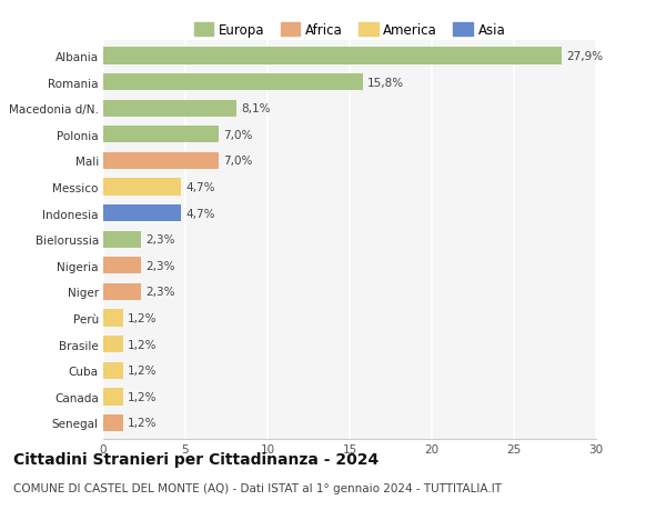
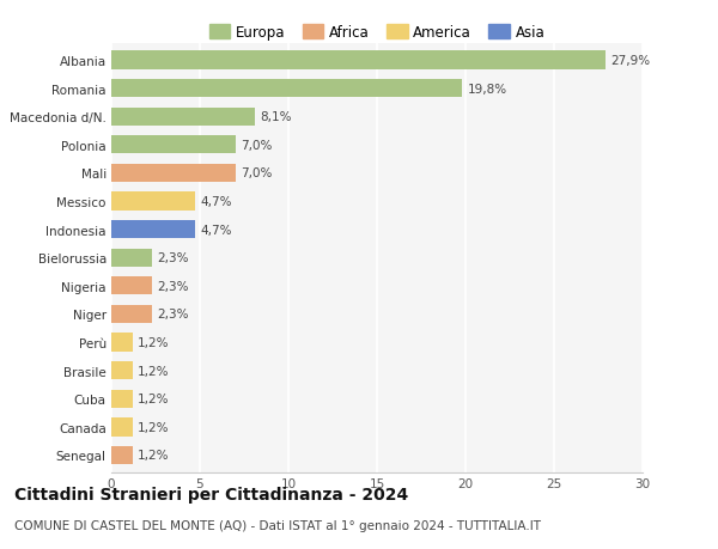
Romania: 15,8% -> 19,8%
